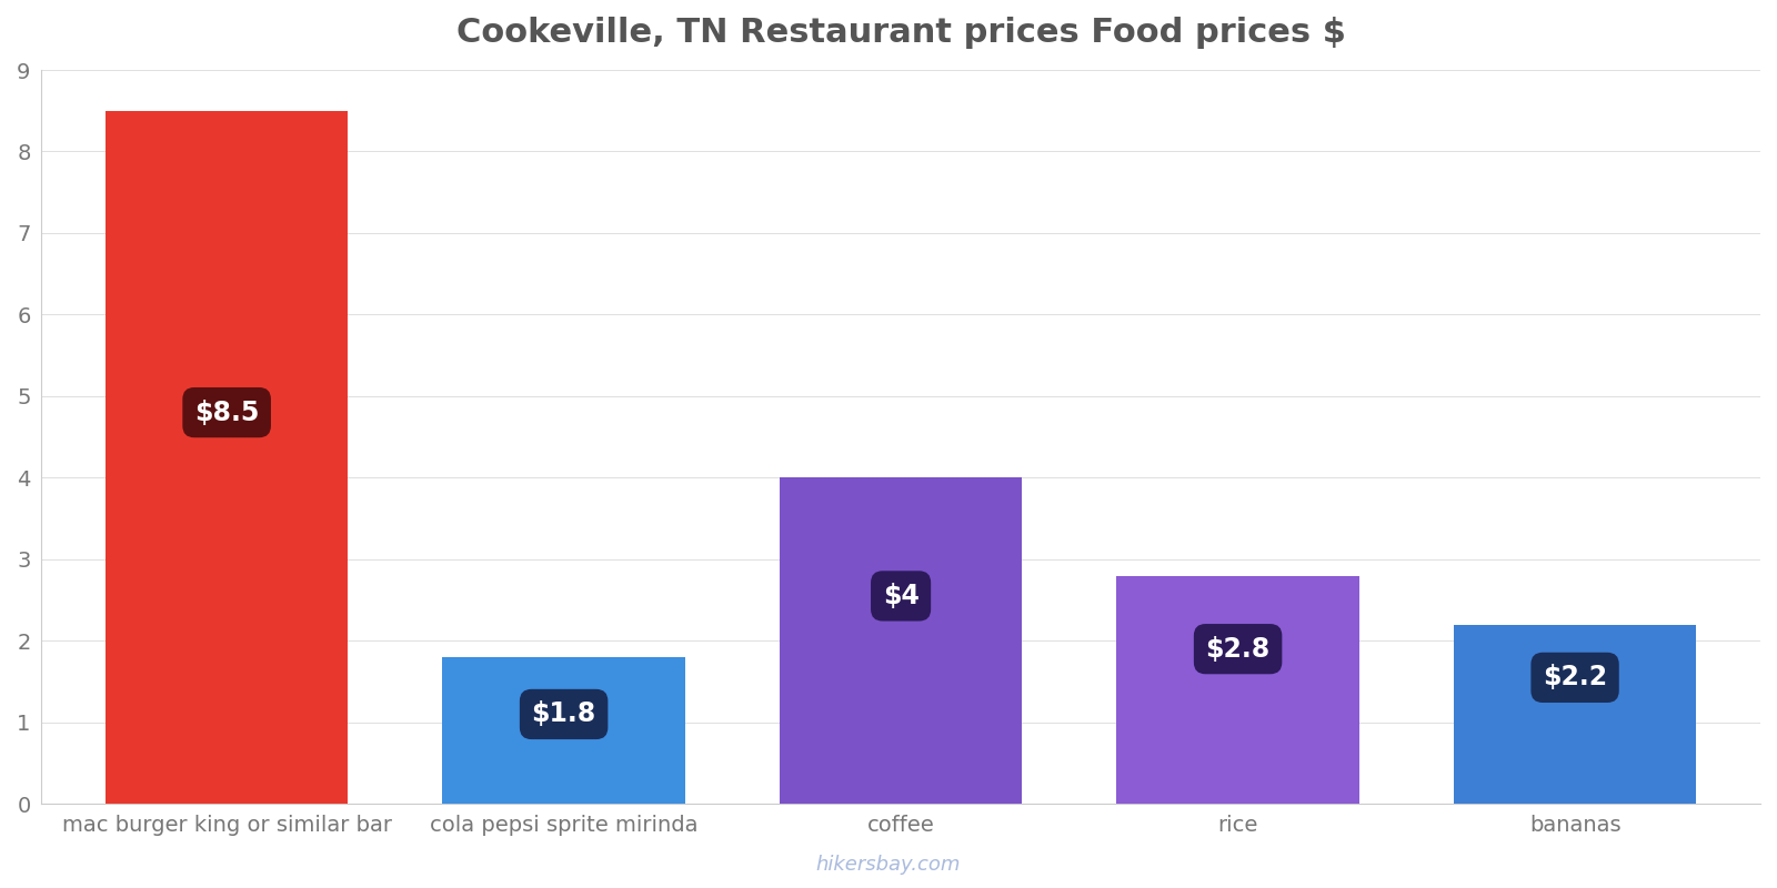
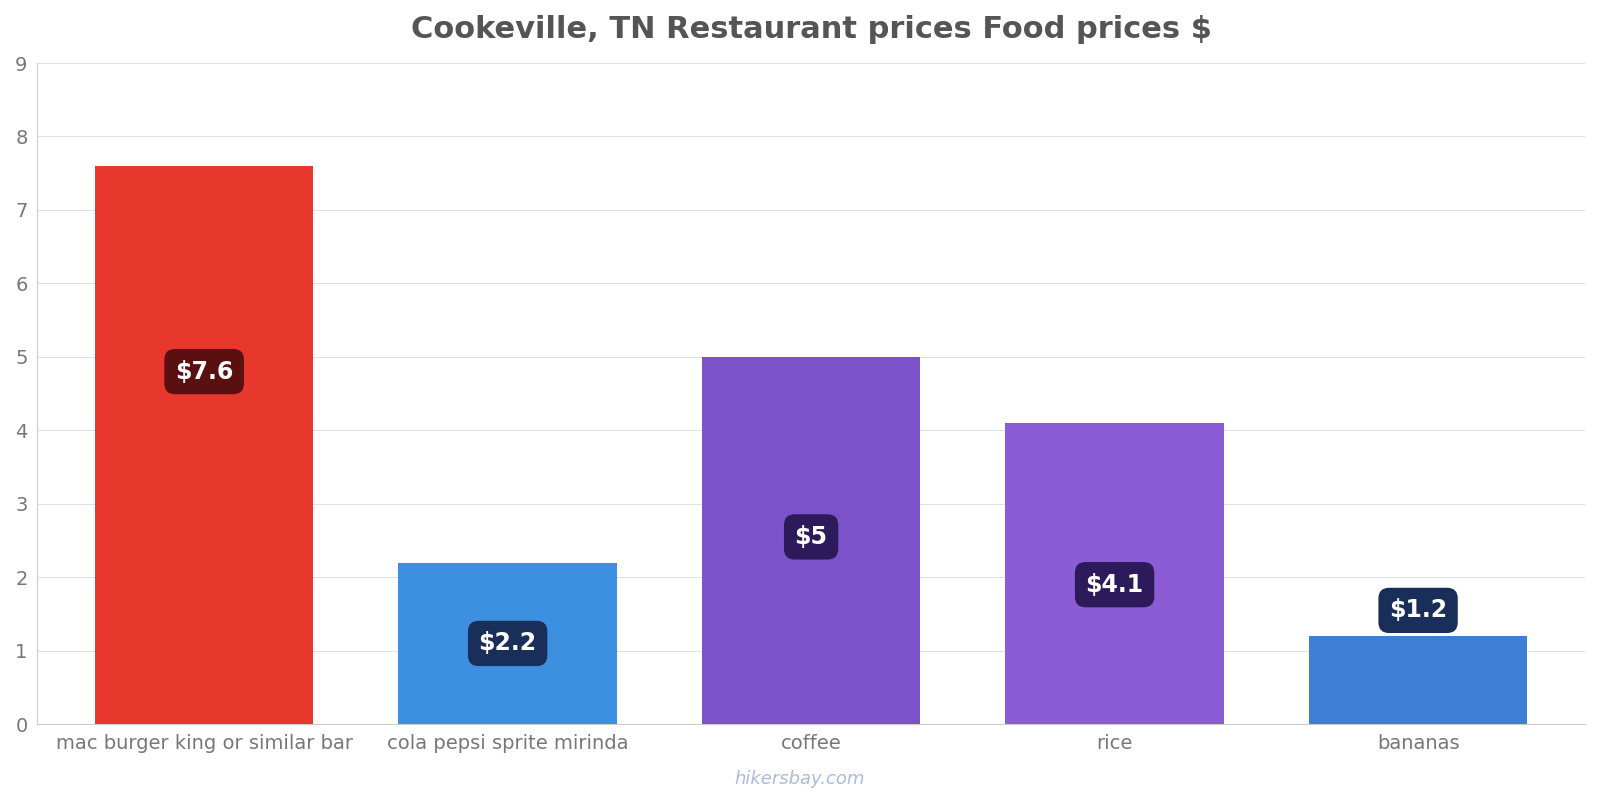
mac burger king or similar bar: $8.5 -> $7.6
cola pepsi sprite mirinda: $1.8 -> $2.2
coffee: $4 -> $5
rice: $2.8 -> $4.1
bananas: $2.2 -> $1.2
